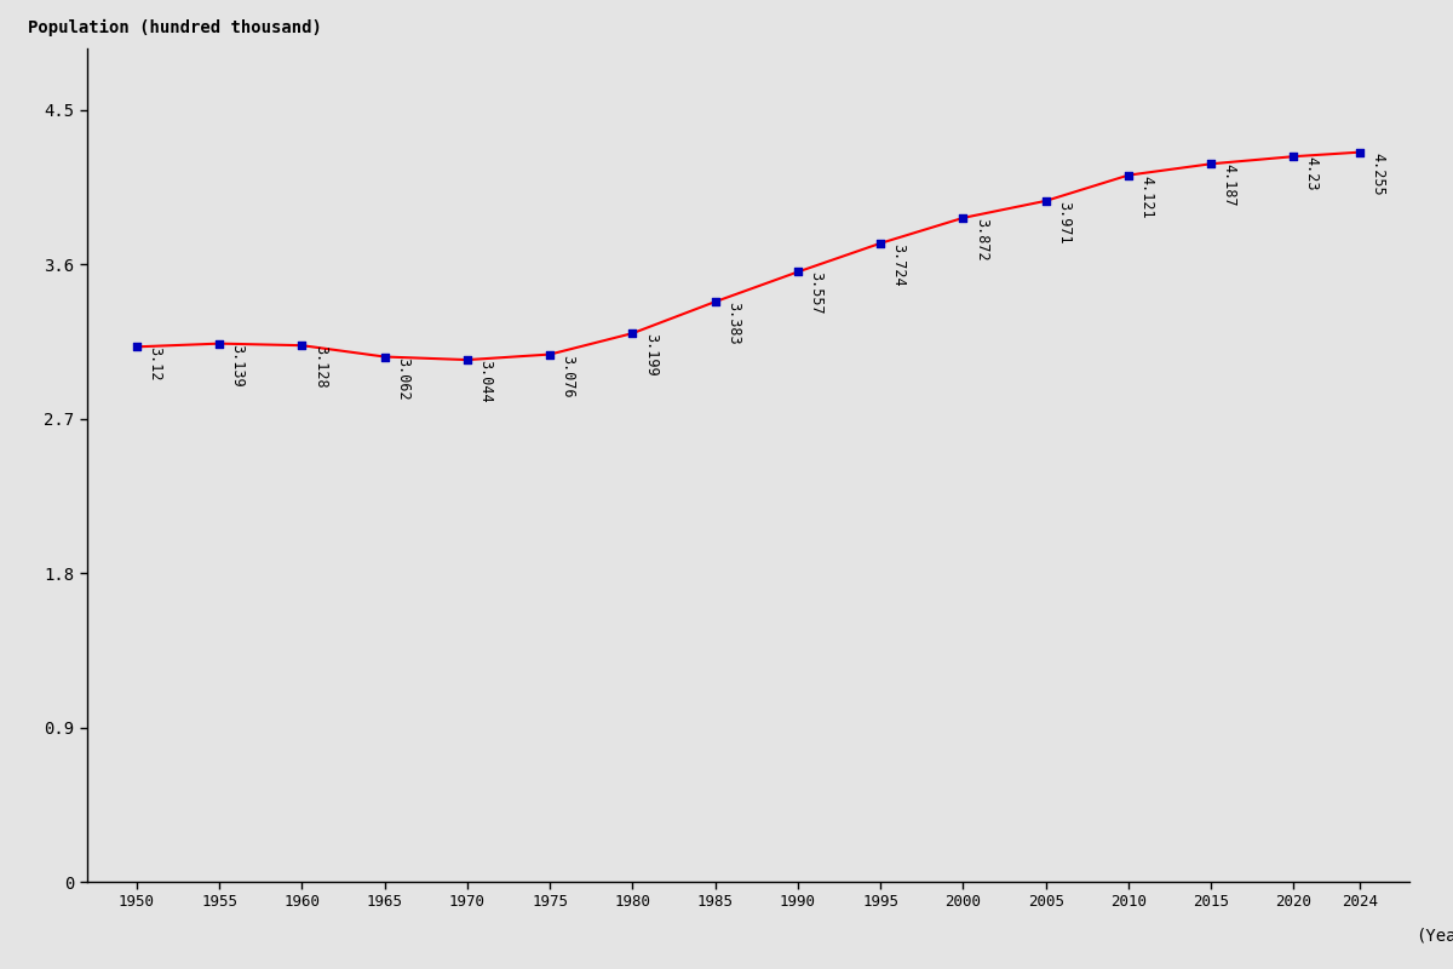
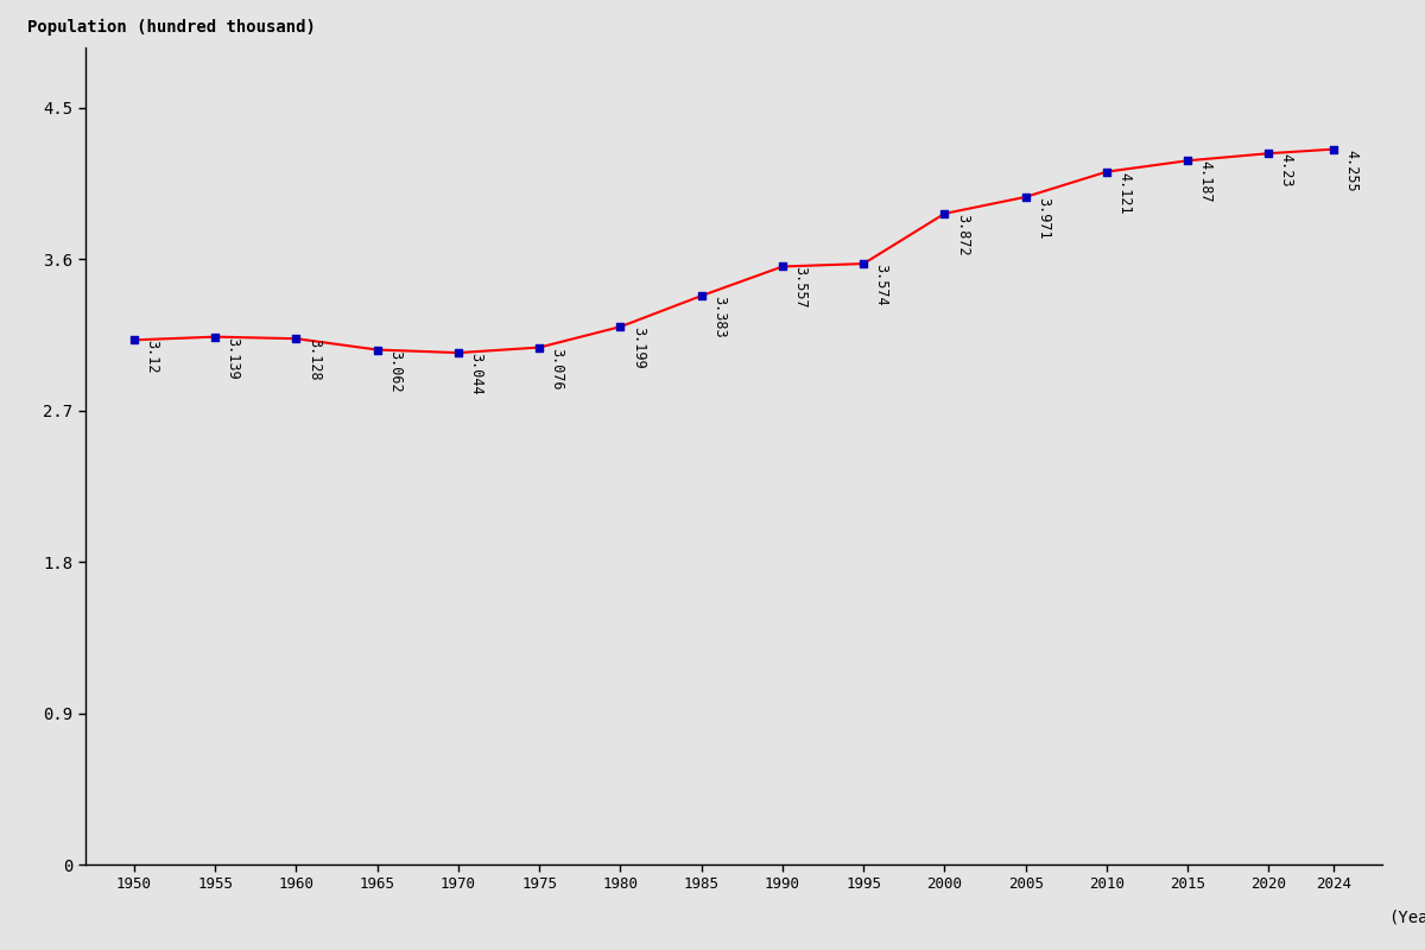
1995: 3.724 -> 3.574
